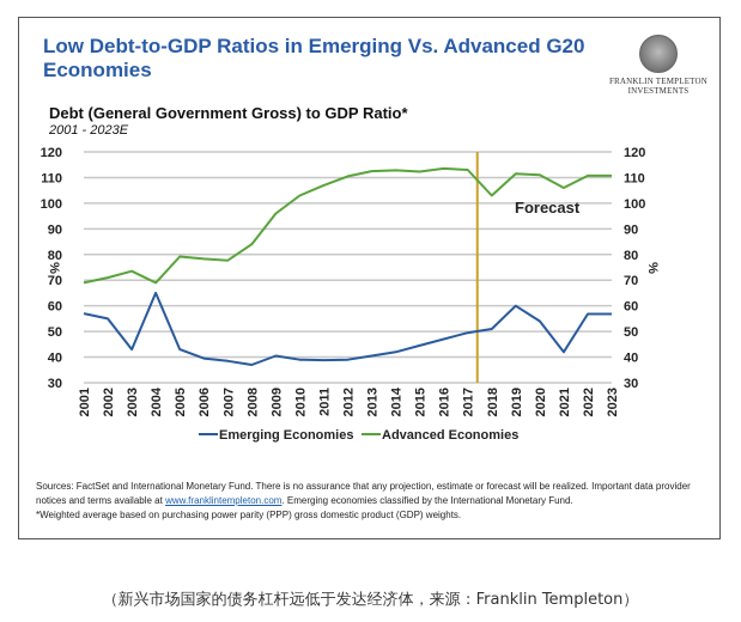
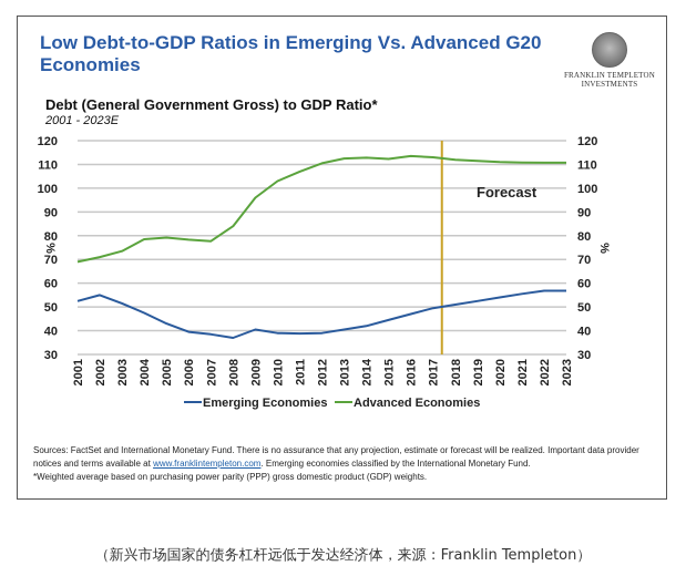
Emerging Economies/2001: 57 -> 52
Emerging Economies/2003: 43 -> 52
Emerging Economies/2004: 65 -> 48
Advanced Economies/2004: 69 -> 78
Advanced Economies/2018: 103 -> 112
Emerging Economies/2019: 60 -> 52
Emerging Economies/2021: 42 -> 56
Advanced Economies/2021: 106 -> 111
